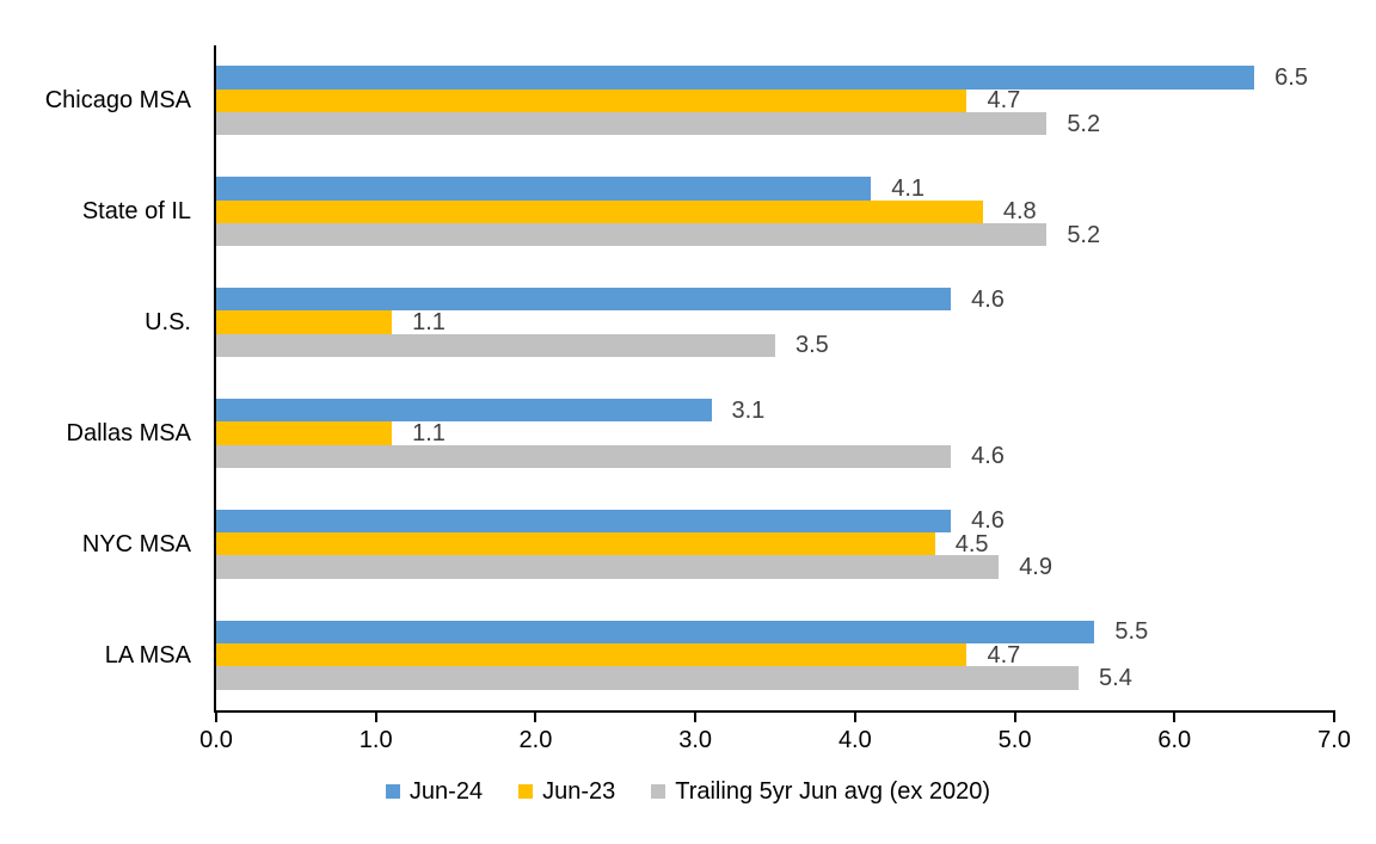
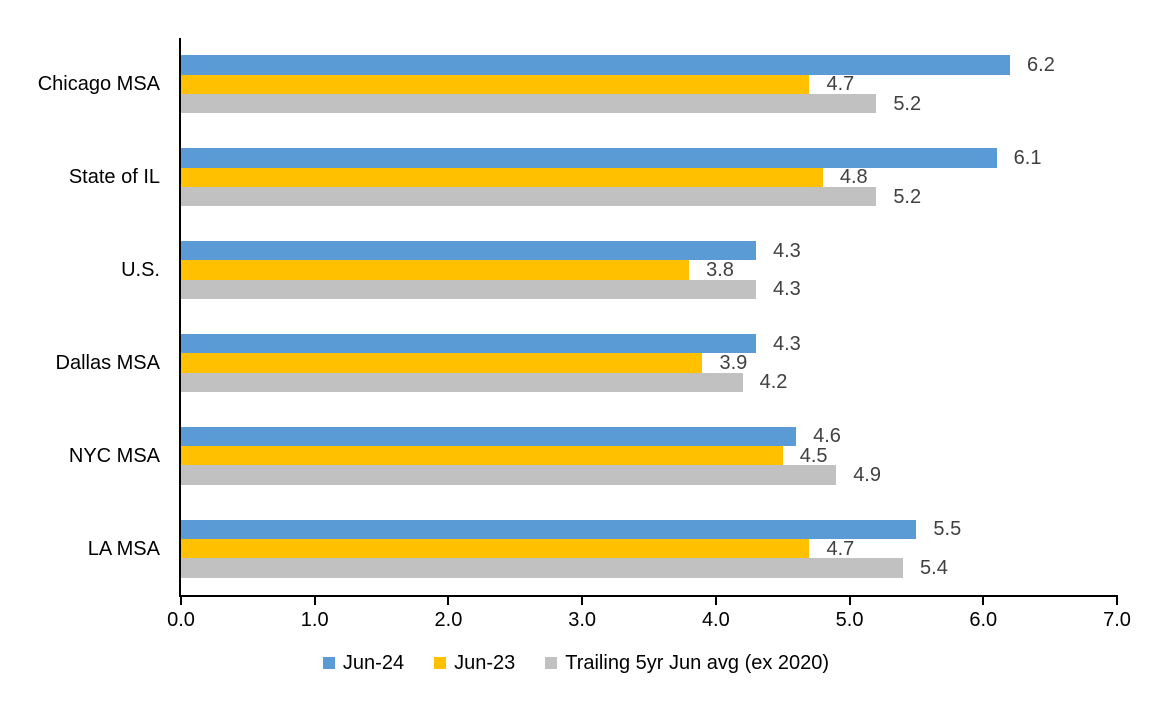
Jun-24/Chicago MSA: 6.5 -> 6.2
Jun-24/State of IL: 4.1 -> 6.1
Jun-24/U.S.: 4.6 -> 4.3
Jun-23/U.S.: 1.1 -> 3.8
Trailing 5yr Jun avg (ex 2020)/U.S.: 3.5 -> 4.3
Jun-24/Dallas MSA: 3.1 -> 4.3
Jun-23/Dallas MSA: 1.1 -> 3.9
Trailing 5yr Jun avg (ex 2020)/Dallas MSA: 4.6 -> 4.2
